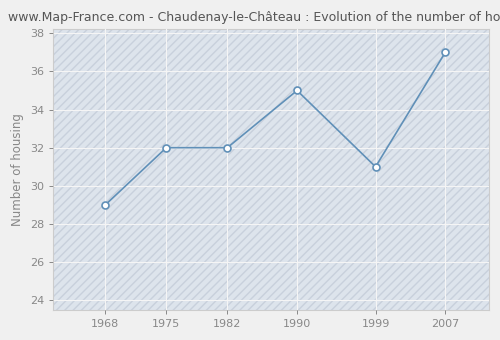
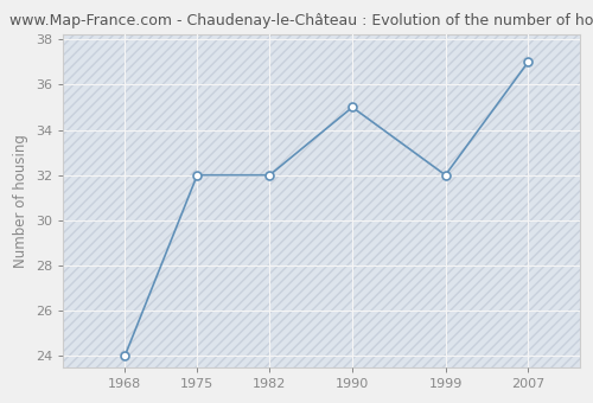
1968: 29 -> 24
1999: 31 -> 32
